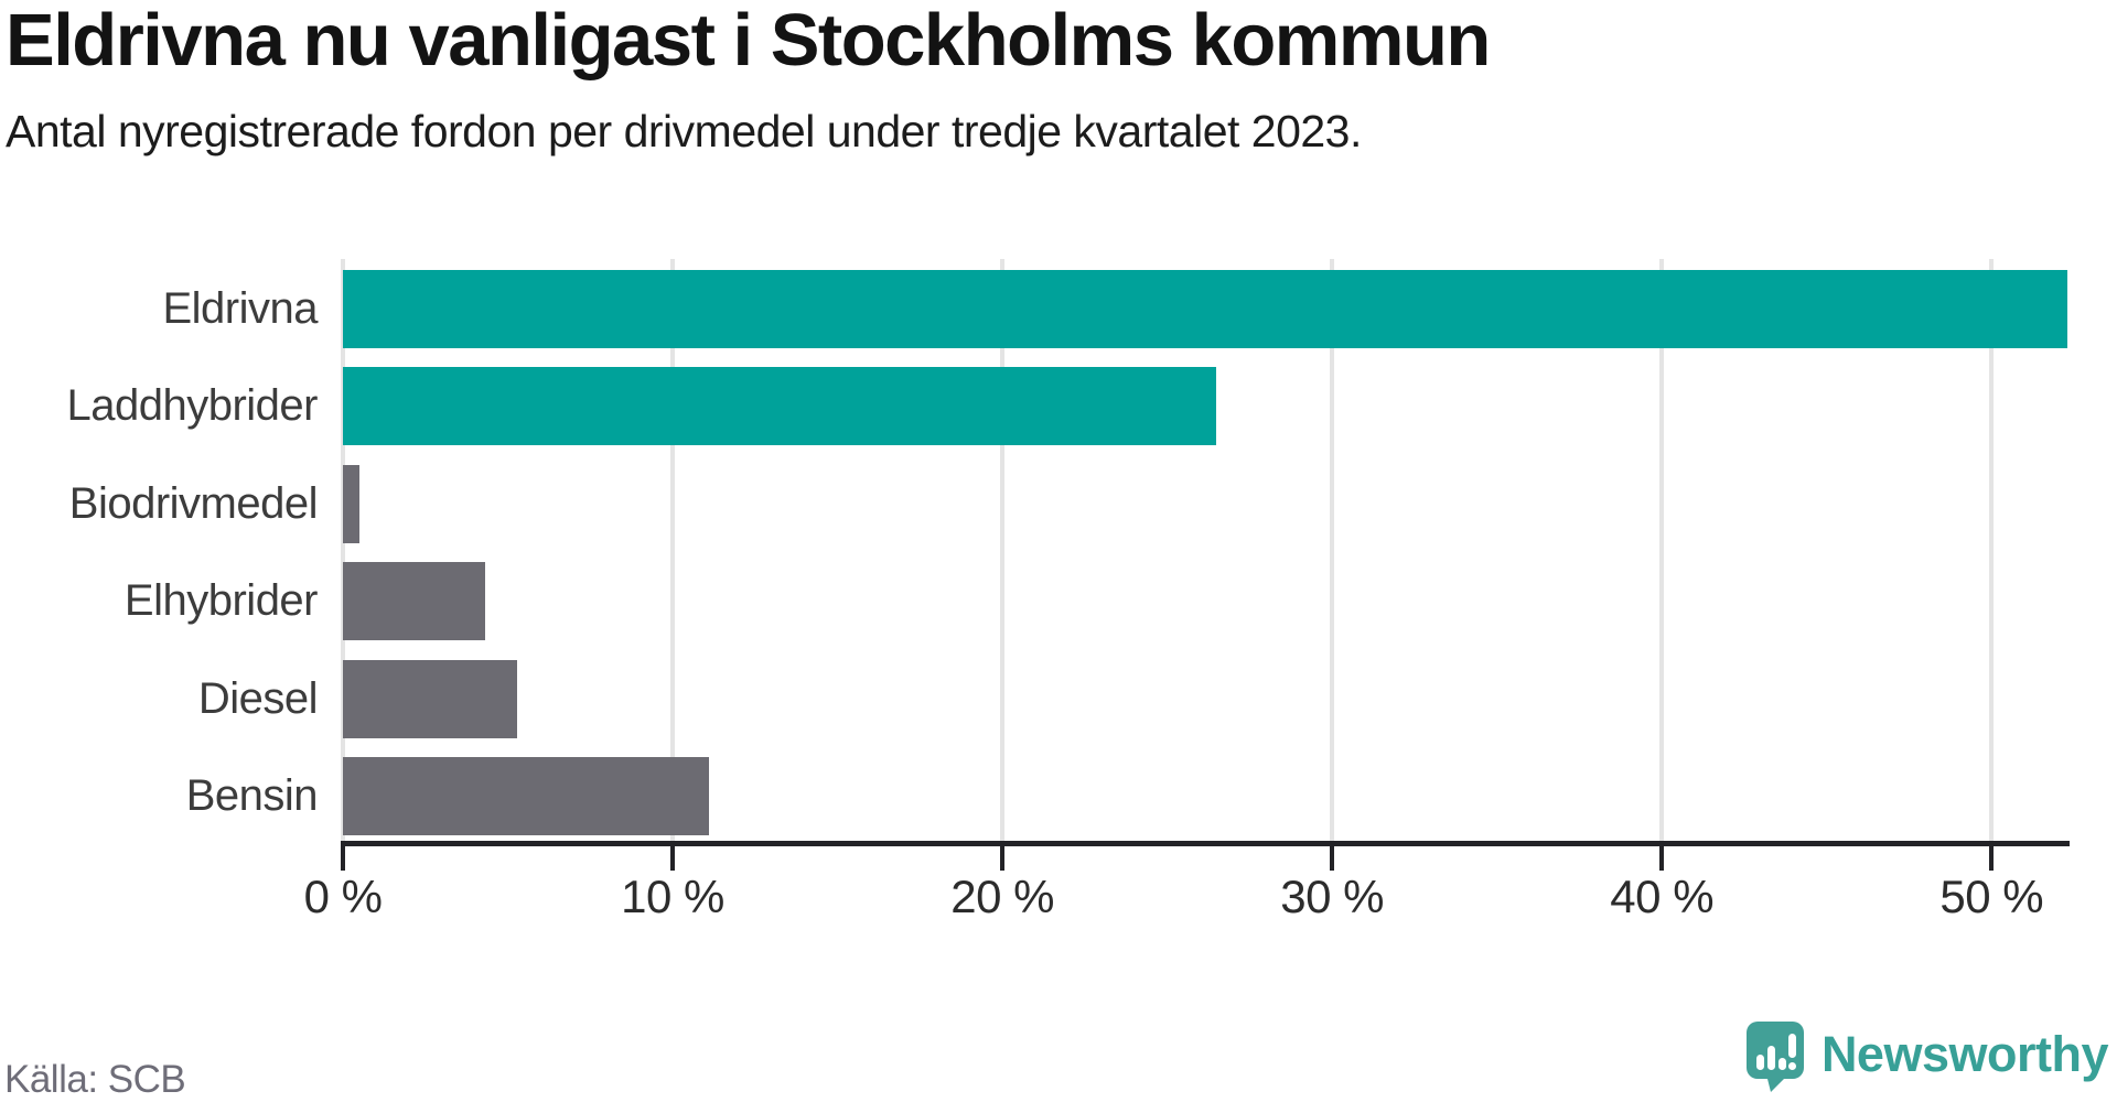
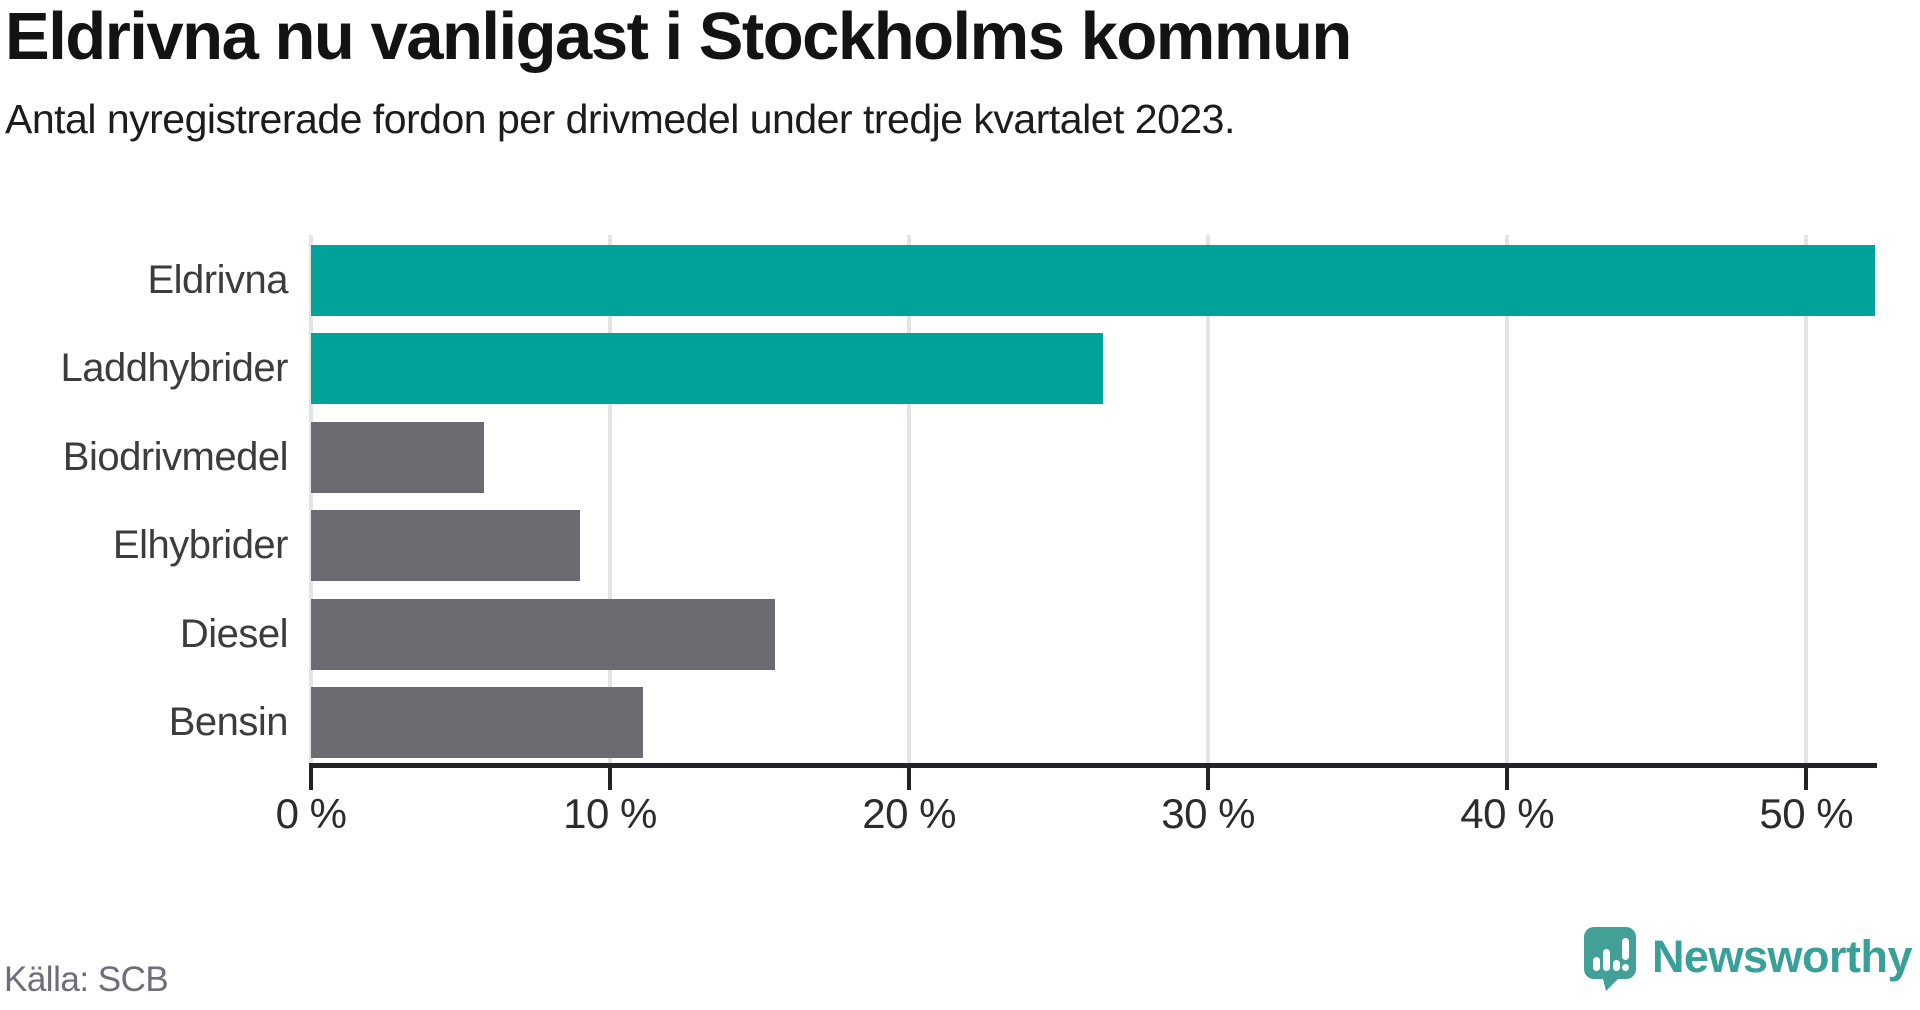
Biodrivmedel: 0.5% -> 5.8%
Elhybrider: 4.3% -> 9.0%
Diesel: 5.3% -> 15.5%
